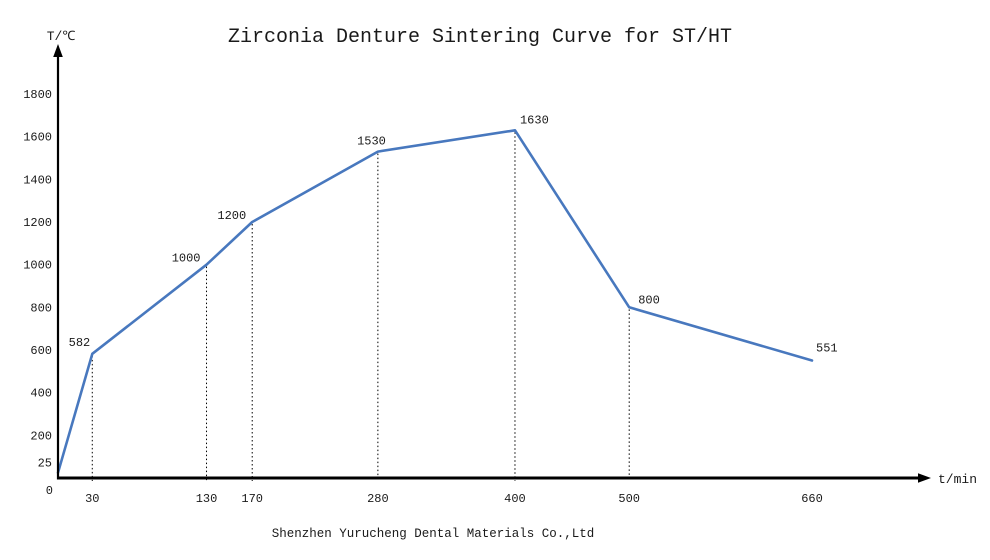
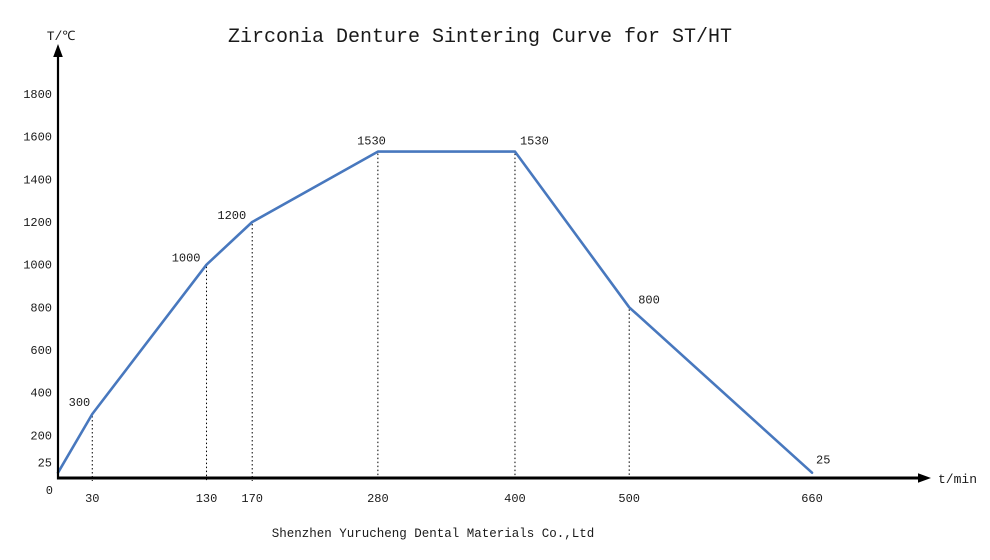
30: 582 -> 300
400: 1630 -> 1530
660: 551 -> 25
